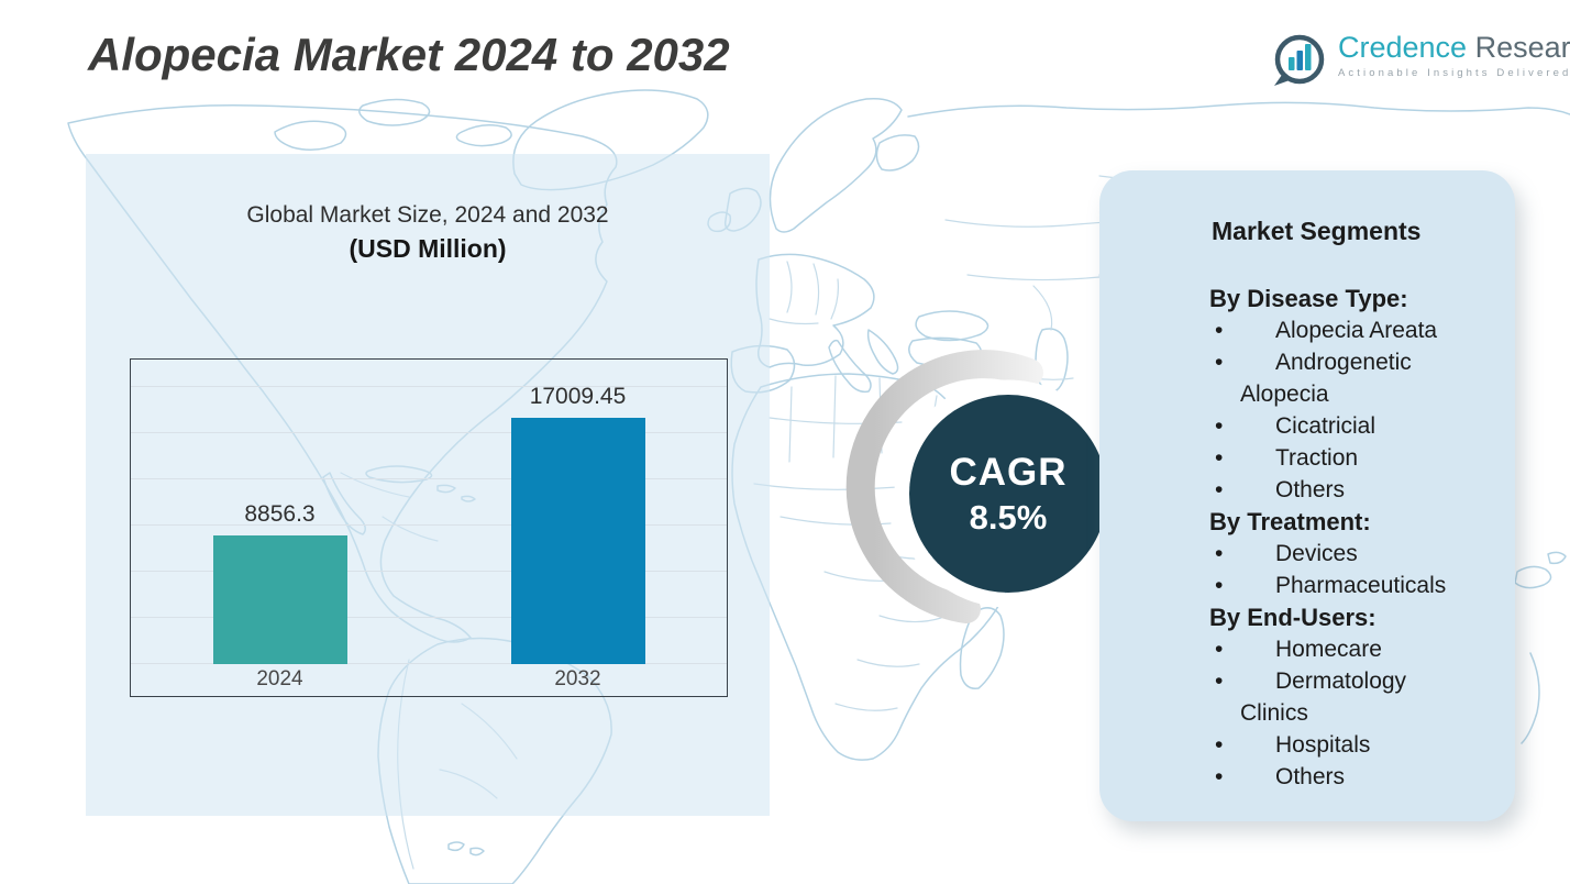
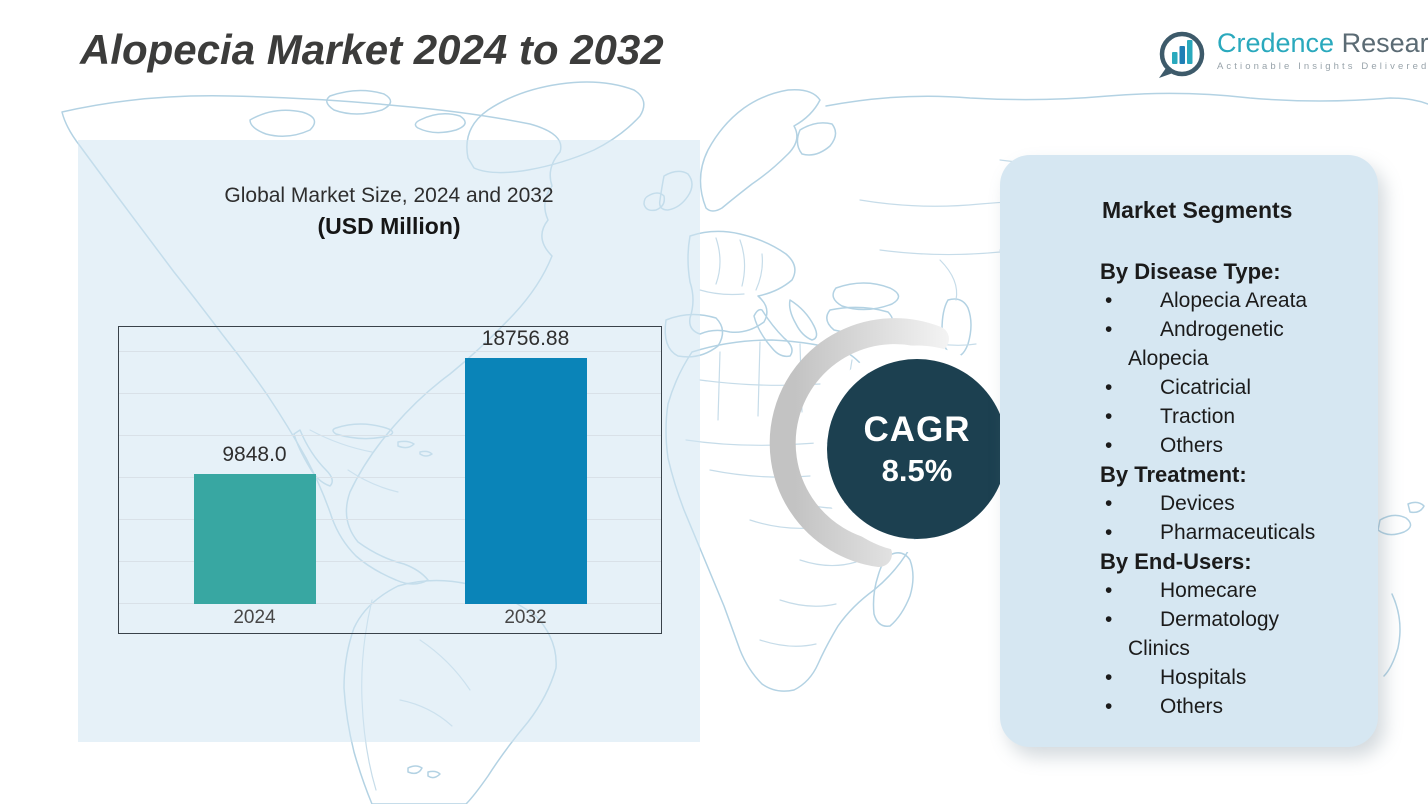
2024: 8856.3 -> 9848.0
2032: 17009.45 -> 18756.88
